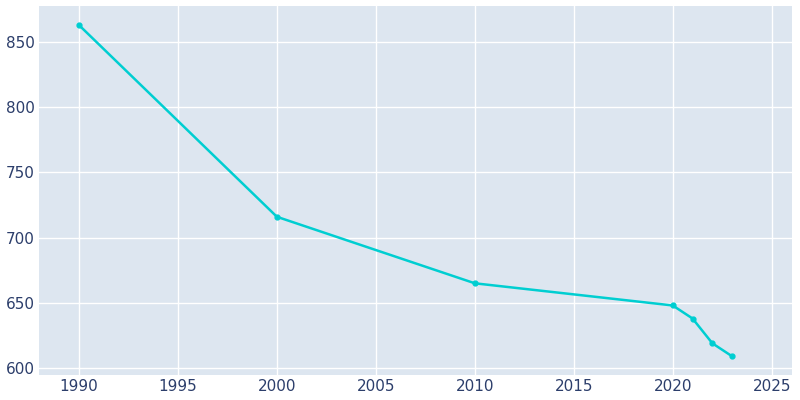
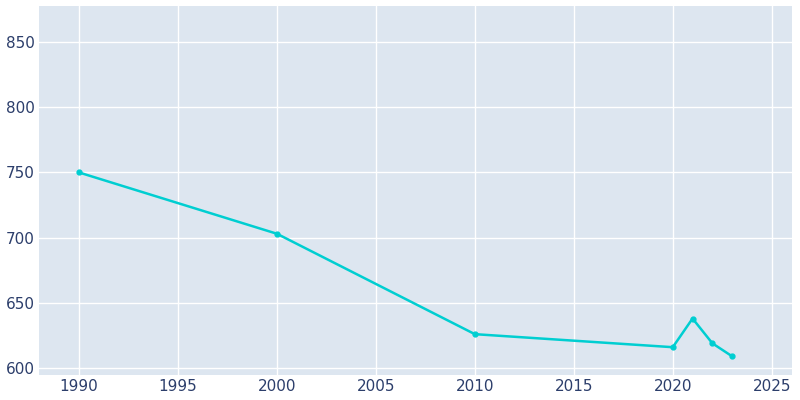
1990: 863 -> 750
2000: 716 -> 703
2010: 665 -> 626
2020: 648 -> 616
